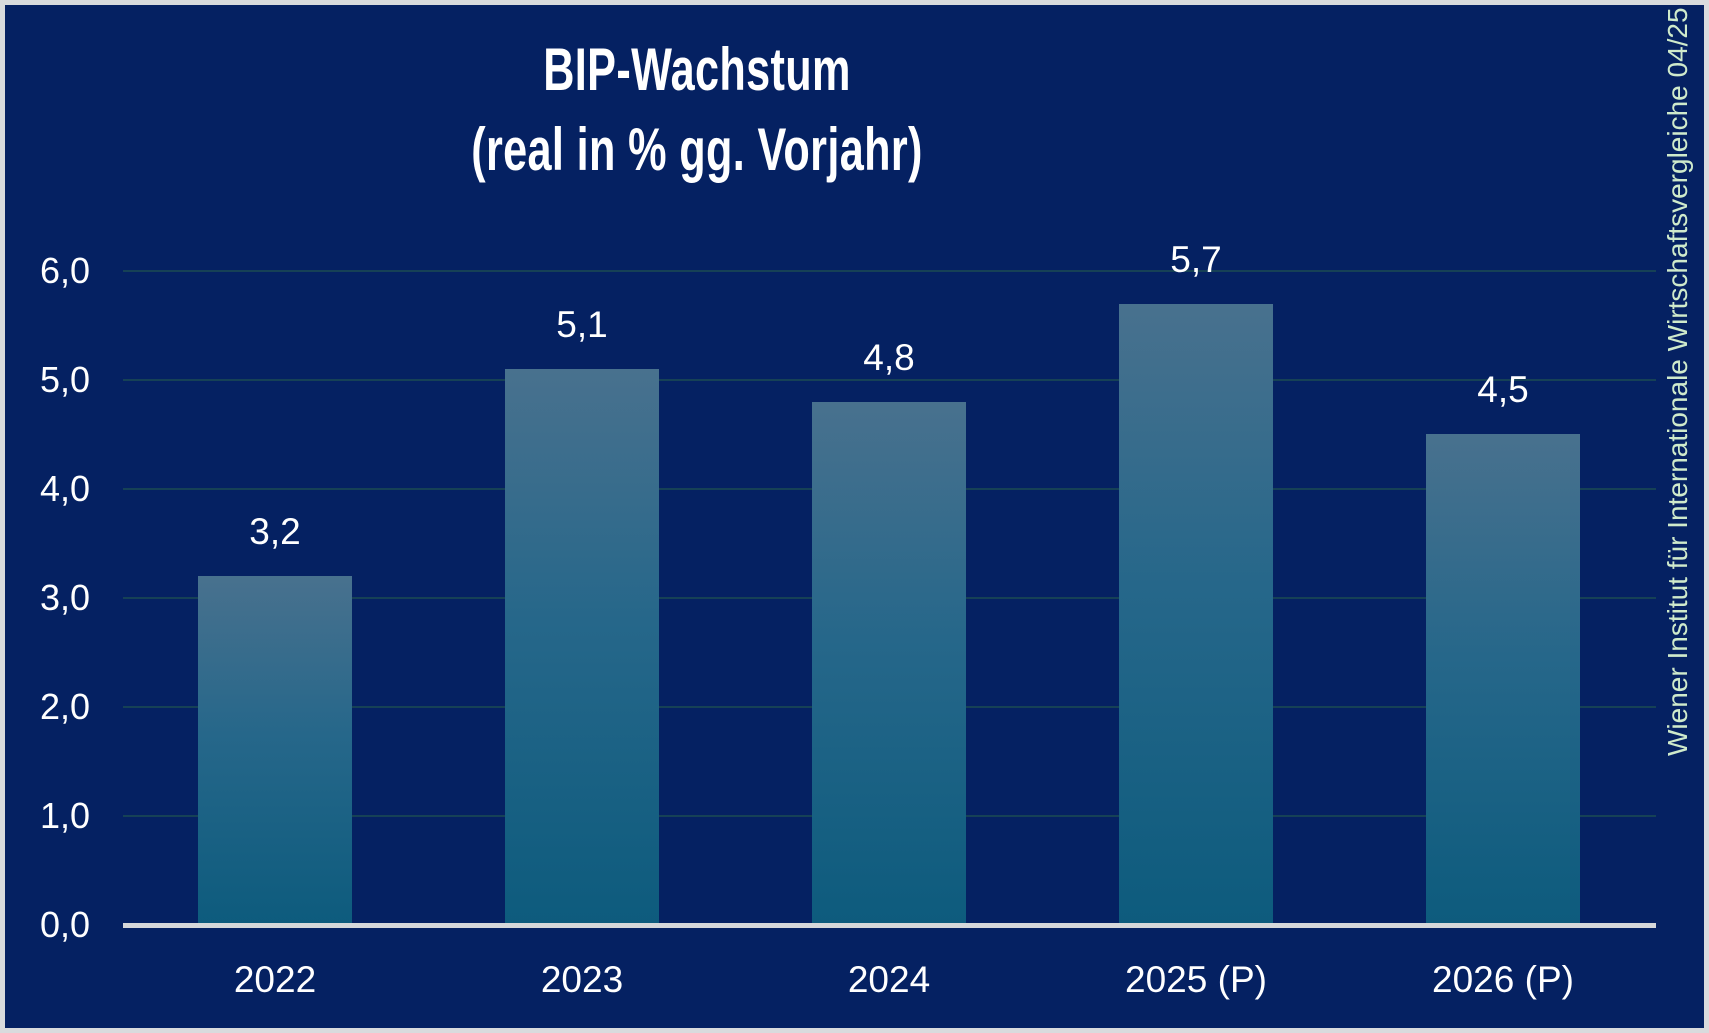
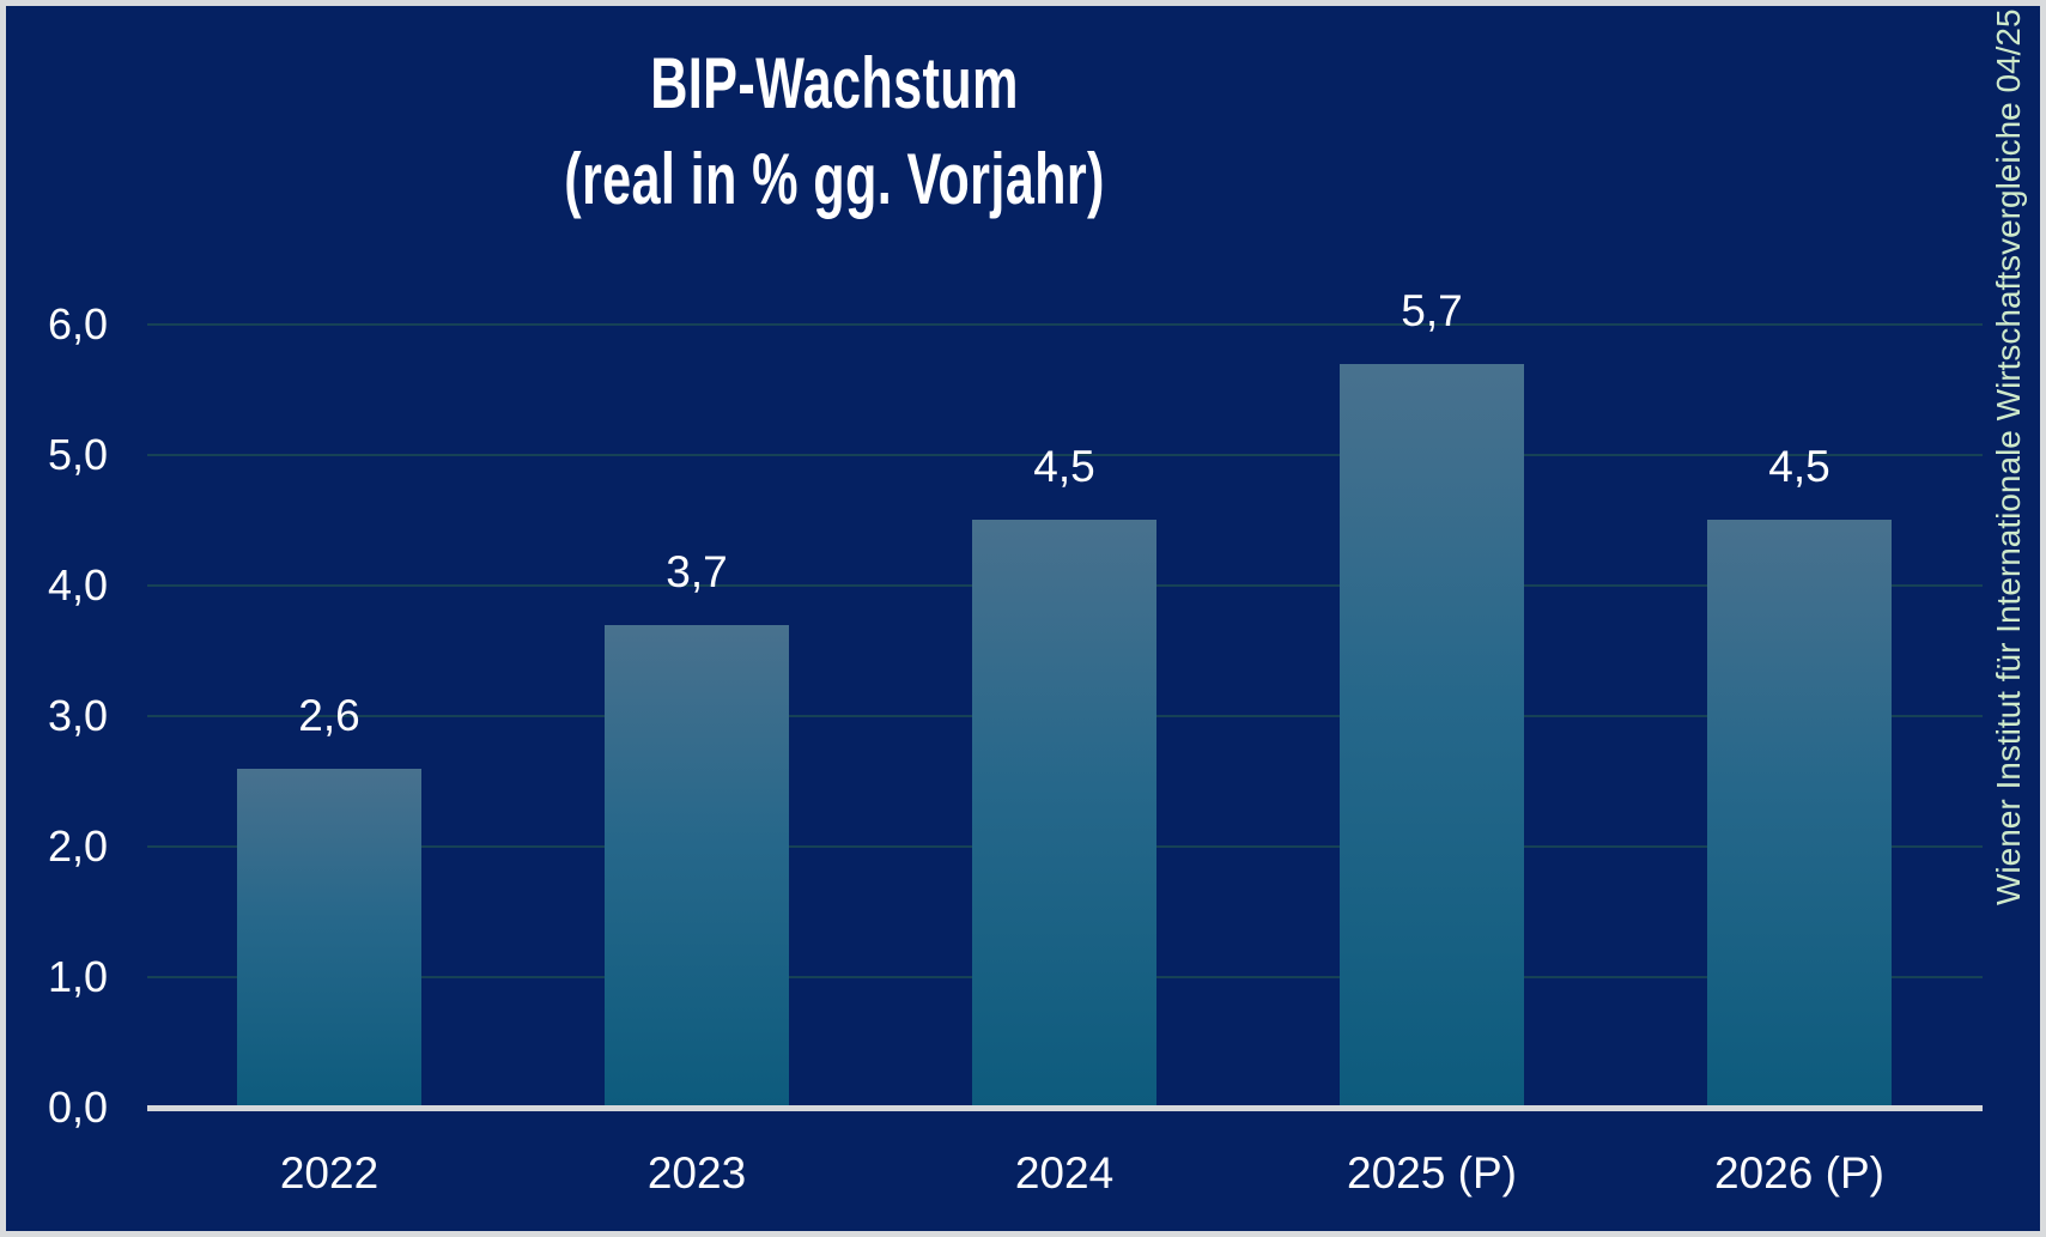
2022: 3,2 -> 2,6
2023: 5,1 -> 3,7
2024: 4,8 -> 4,5
